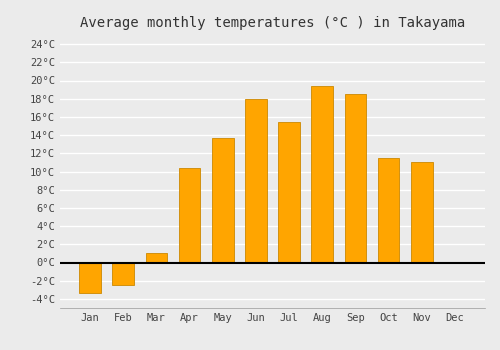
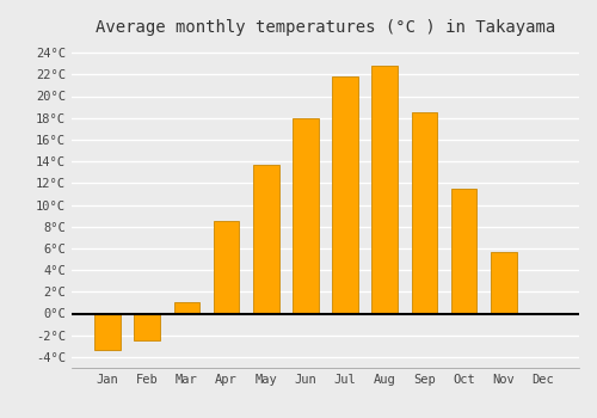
Apr: 10.4°C -> 8.5°C
Jul: 15.4°C -> 21.8°C
Aug: 19.4°C -> 22.8°C
Nov: 11.0°C -> 5.7°C
